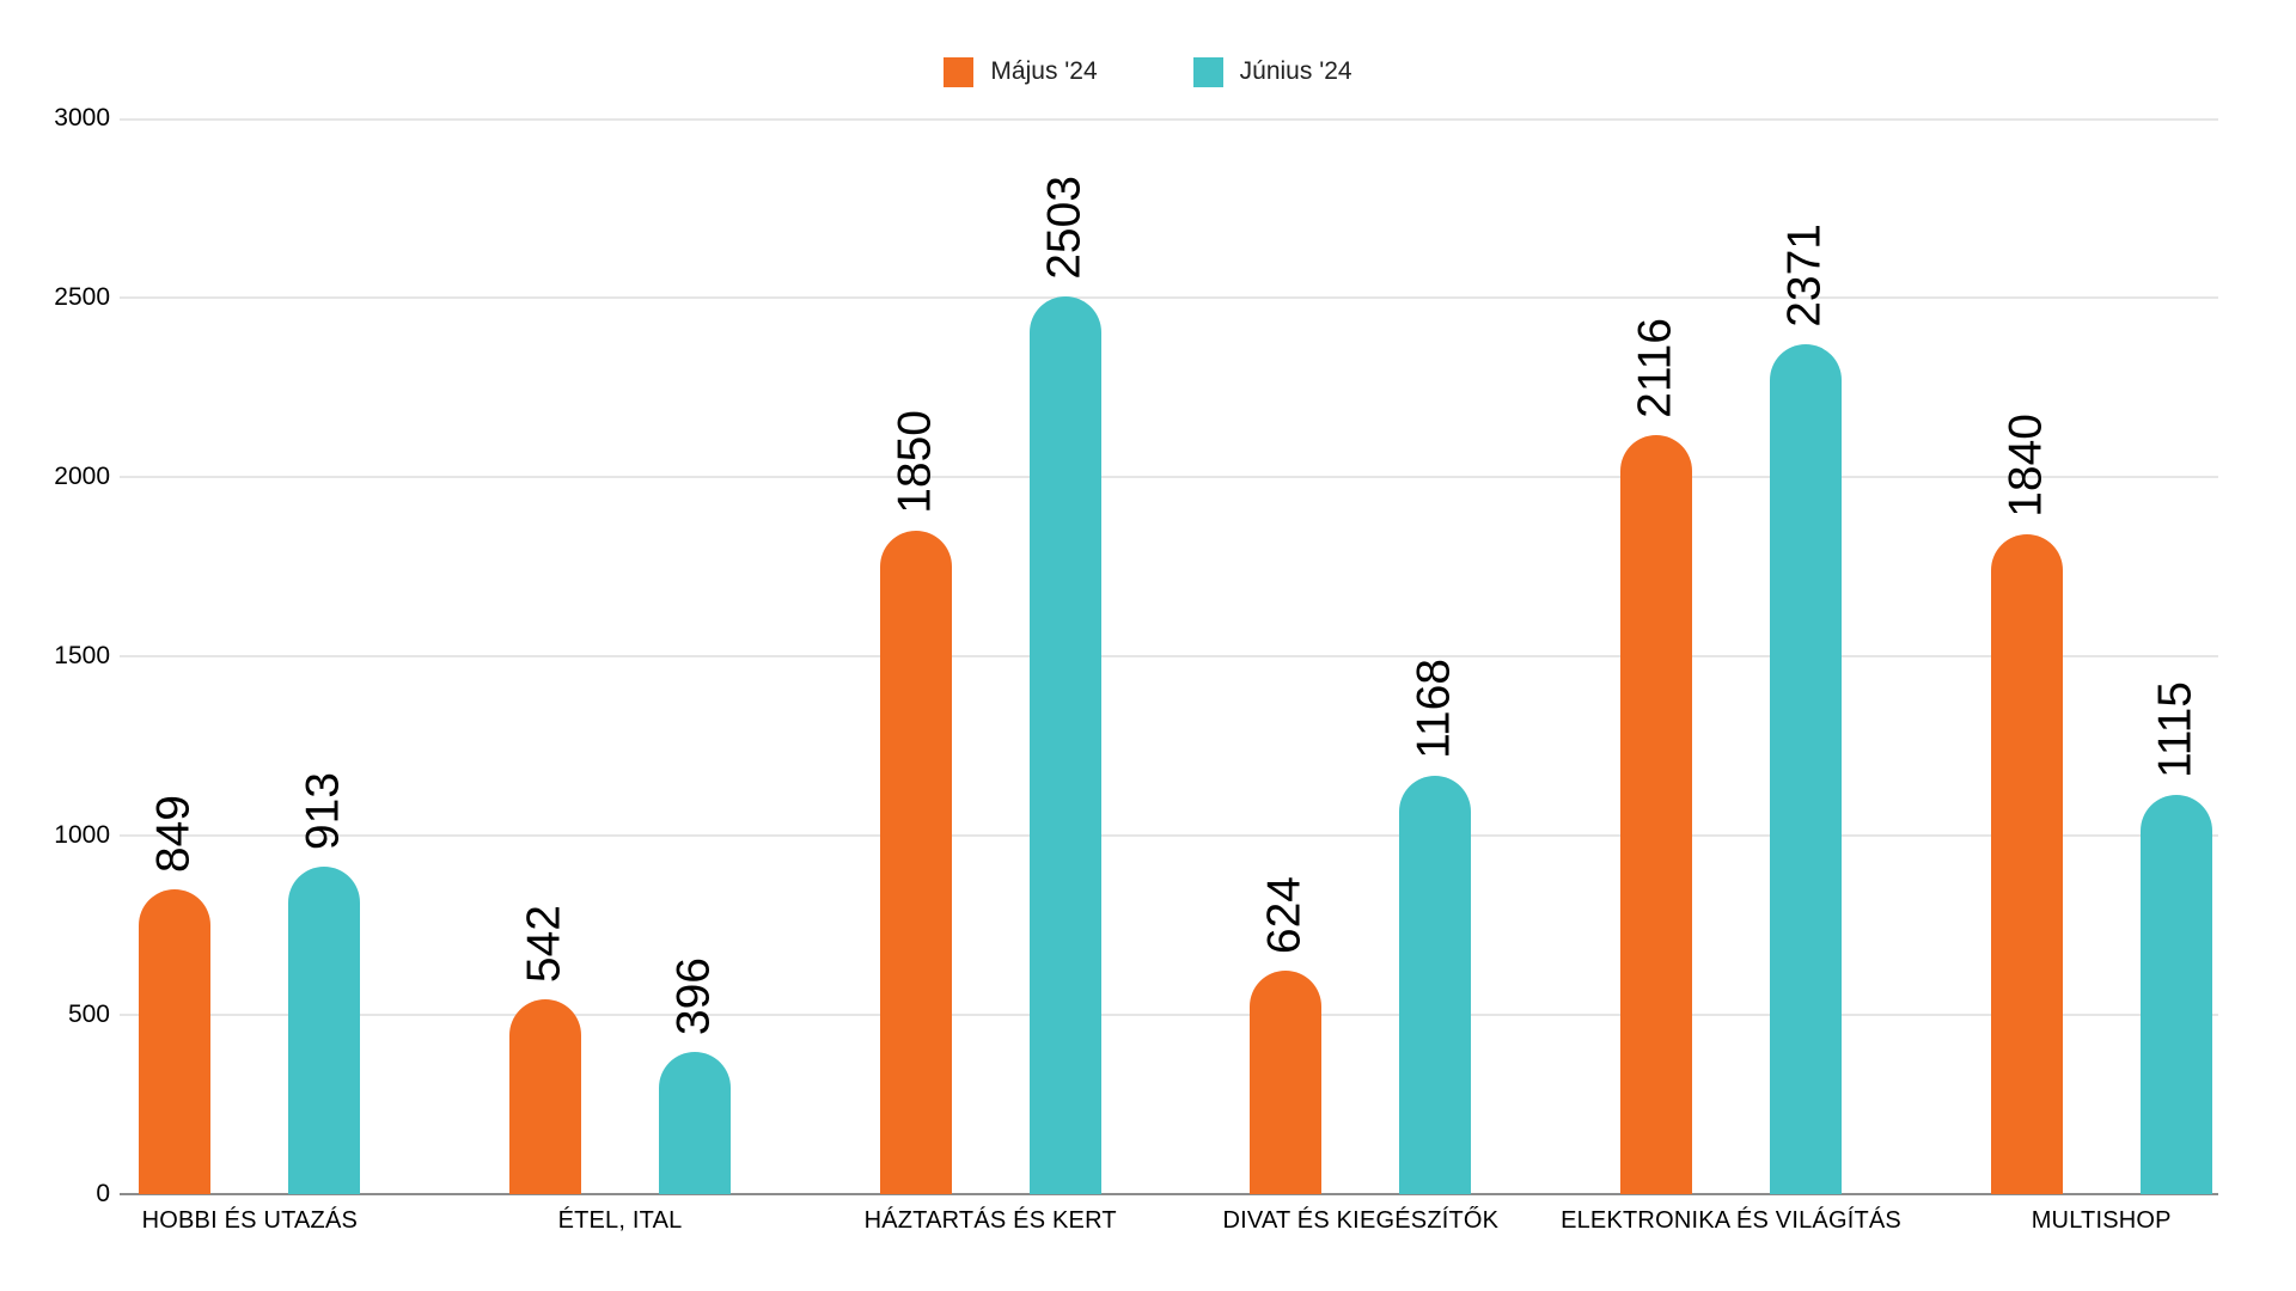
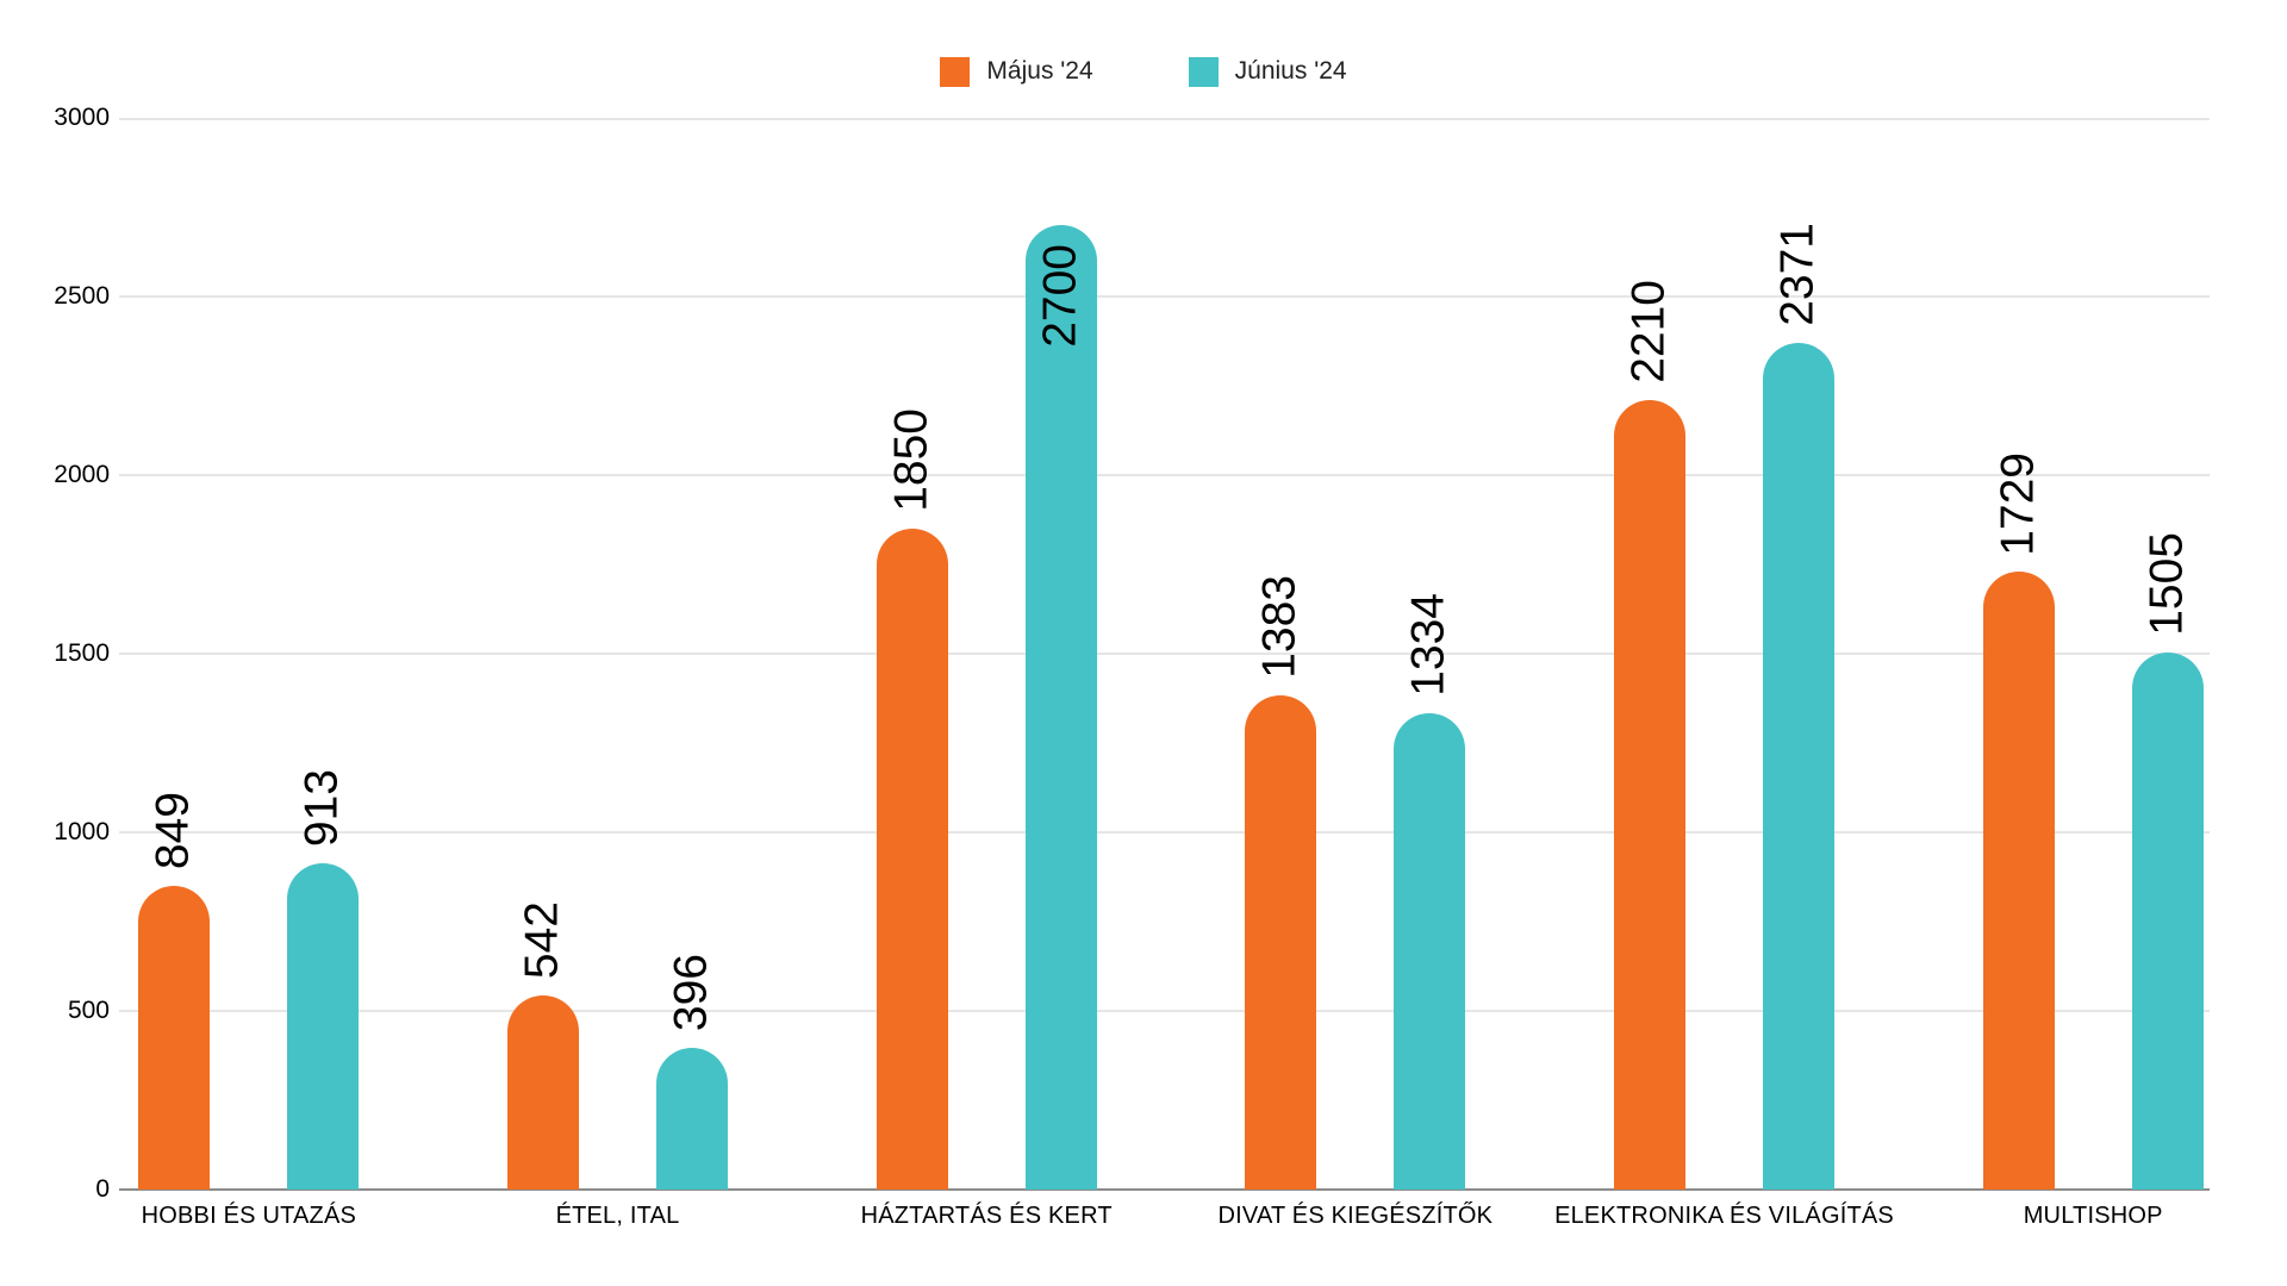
Június '24/HÁZTARTÁS ÉS KERT: 2503 -> 2700
Május '24/DIVAT ÉS KIEGÉSZÍTŐK: 624 -> 1383
Június '24/DIVAT ÉS KIEGÉSZÍTŐK: 1168 -> 1334
Május '24/ELEKTRONIKA ÉS VILÁGÍTÁS: 2116 -> 2210
Május '24/MULTISHOP: 1840 -> 1729
Június '24/MULTISHOP: 1115 -> 1505
